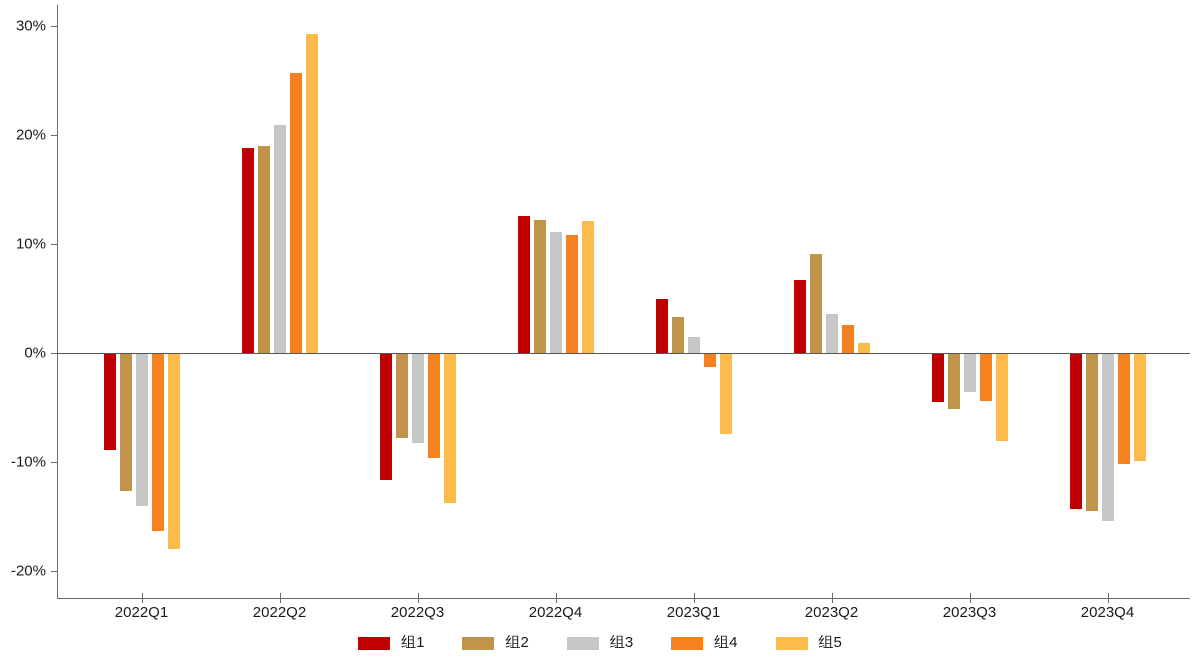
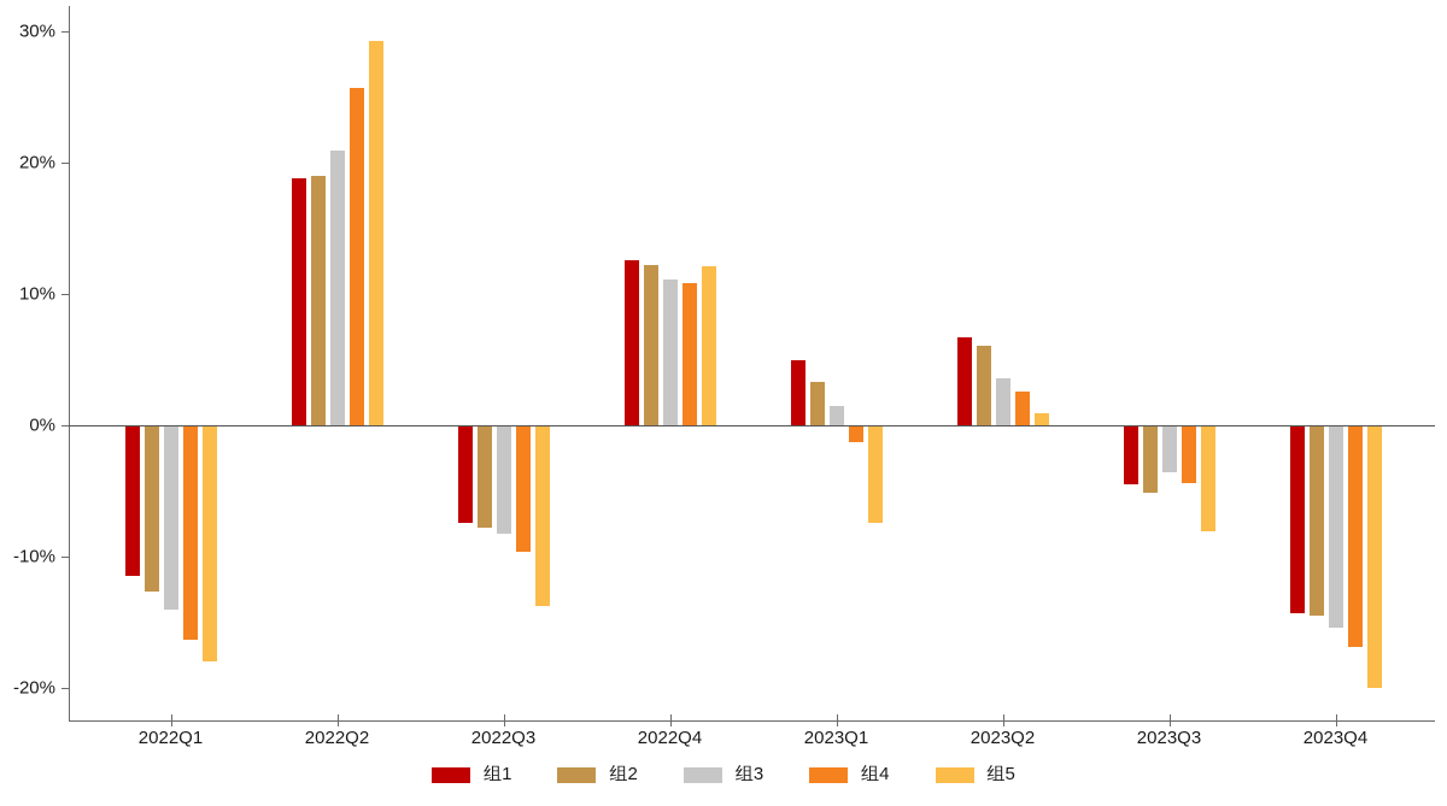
组1/2022Q1: -8.8% -> -11.4%
组1/2022Q3: -11.6% -> -7.3%
组2/2023Q2: 9.1% -> 6.1%
组4/2023Q4: -10.1% -> -16.8%
组5/2023Q4: -9.8% -> -19.9%
